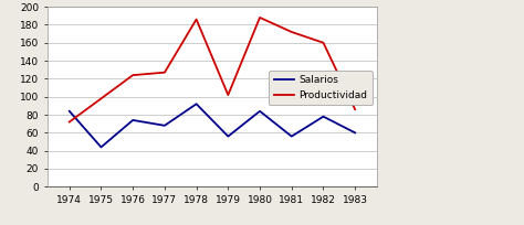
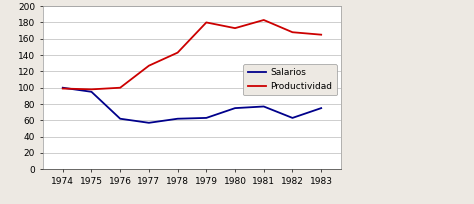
Salarios/1974: 84 -> 100
Productividad/1974: 72 -> 99
Salarios/1975: 44 -> 95
Salarios/1976: 74 -> 62
Productividad/1976: 124 -> 100
Salarios/1977: 68 -> 57
Salarios/1978: 92 -> 62
Productividad/1978: 186 -> 143
Salarios/1979: 56 -> 63
Productividad/1979: 102 -> 180
Salarios/1980: 84 -> 75
Productividad/1980: 188 -> 173
Salarios/1981: 56 -> 77
Productividad/1981: 172 -> 183
Salarios/1982: 78 -> 63
Productividad/1982: 160 -> 168
Salarios/1983: 60 -> 75
Productividad/1983: 86 -> 165
